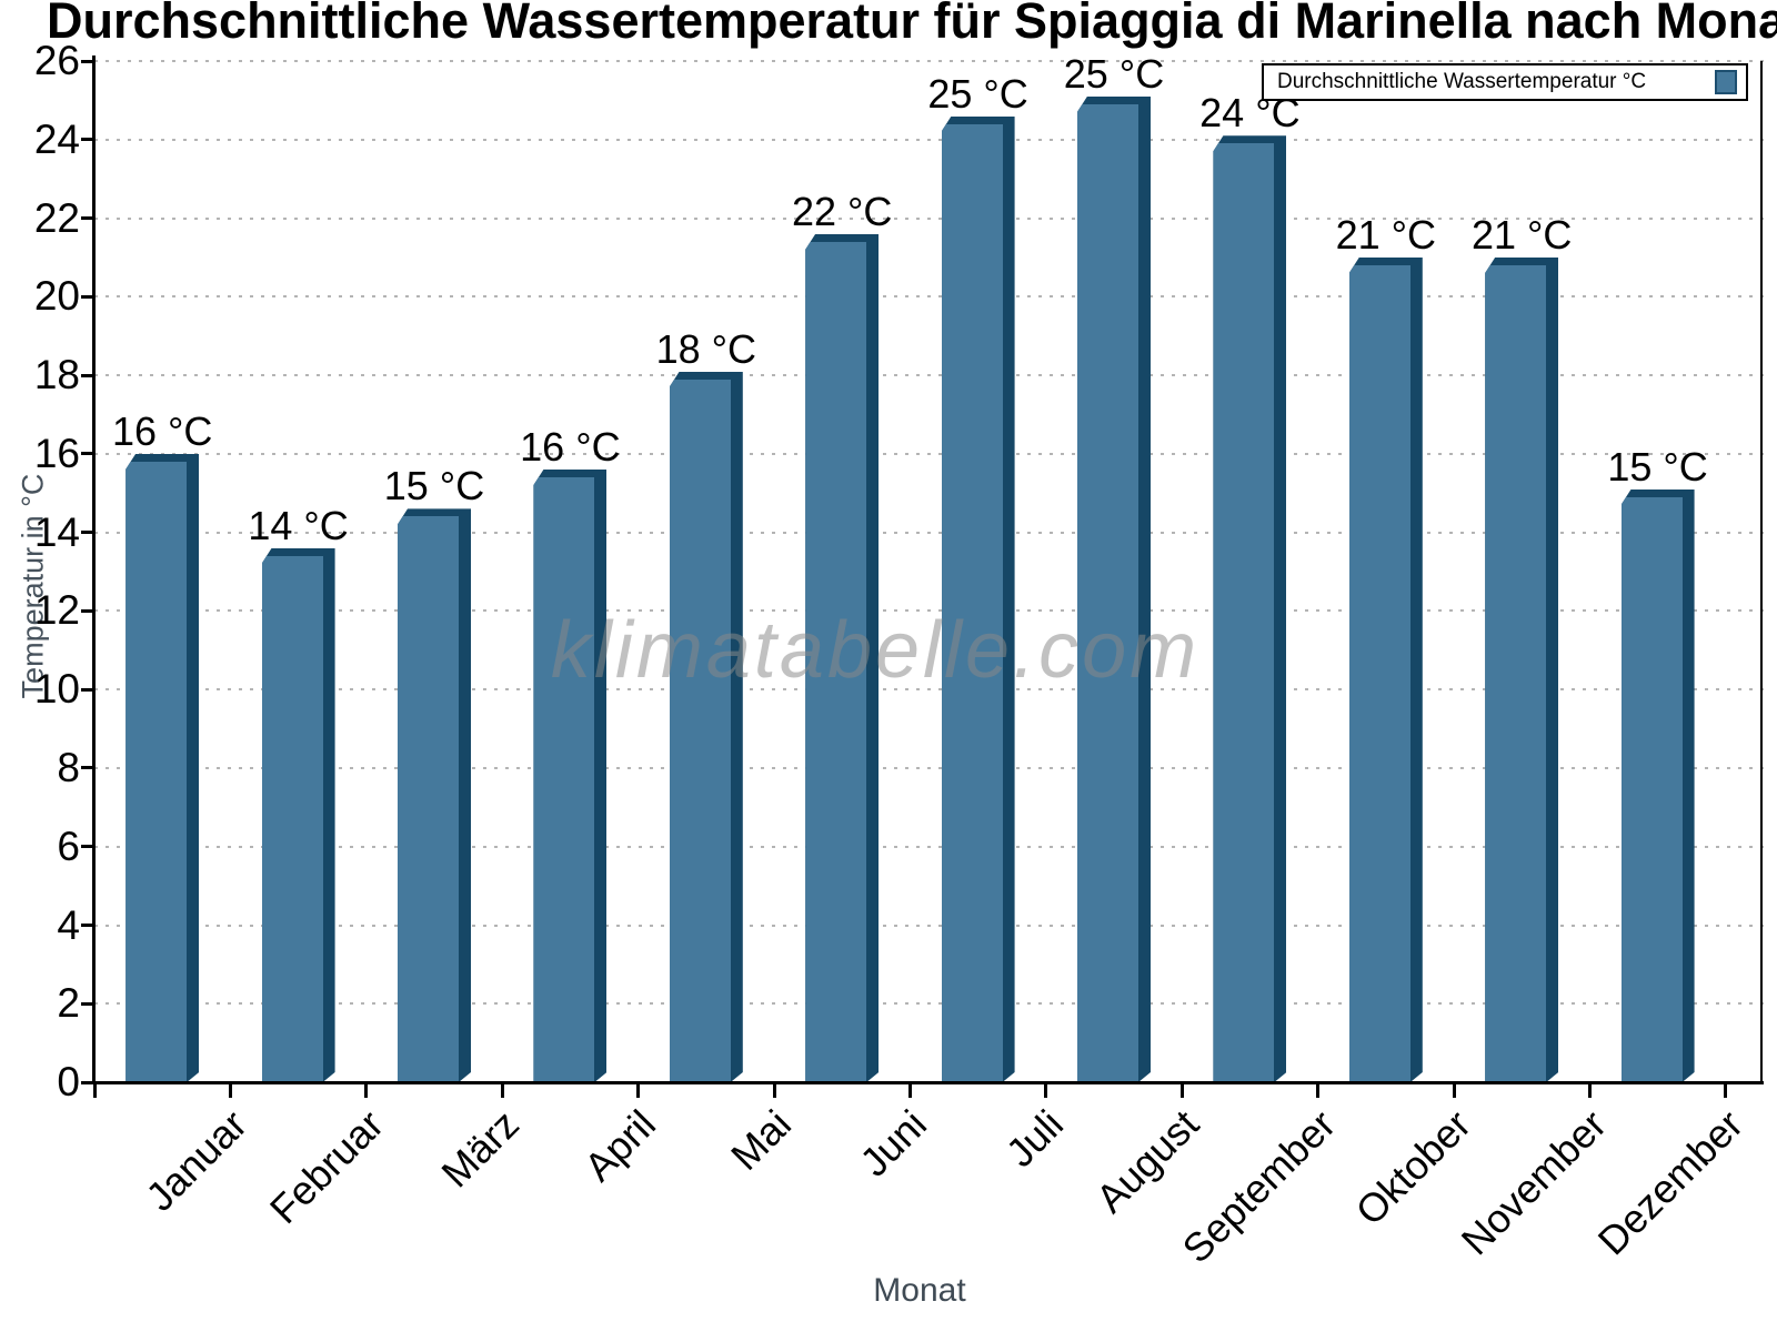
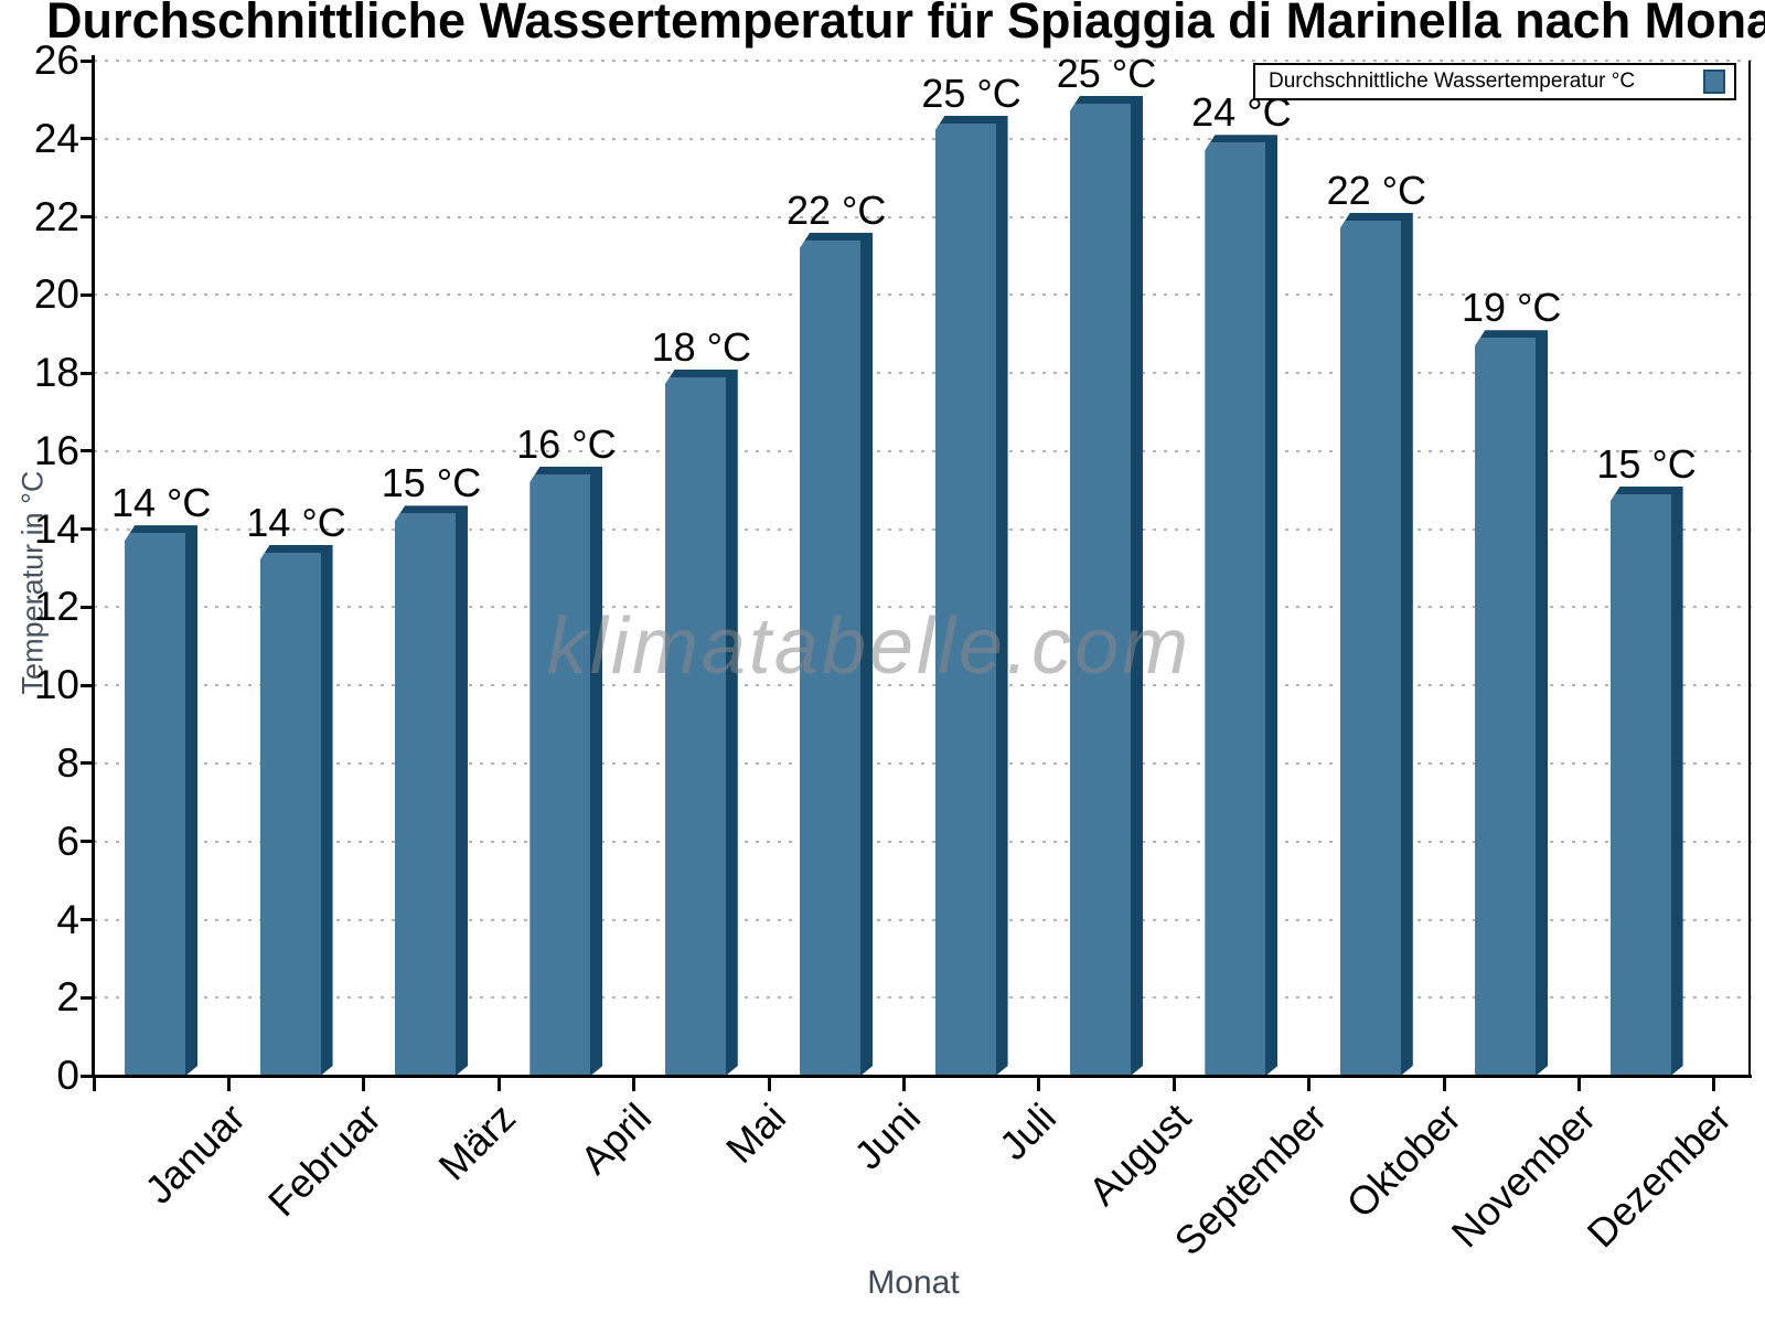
Januar: 16 -> 14
Oktober: 21 -> 22
November: 21 -> 19
